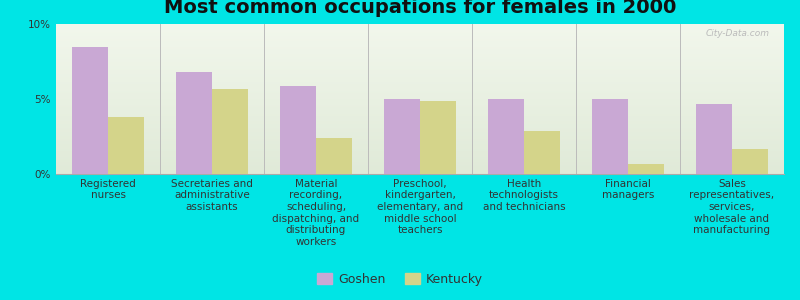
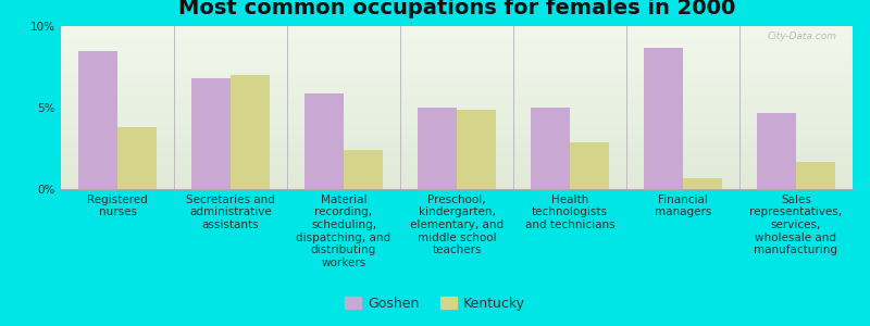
Kentucky/Secretaries and administrative assistants: 5.7% -> 7.0%
Goshen/Financial managers: 5.0% -> 8.7%
